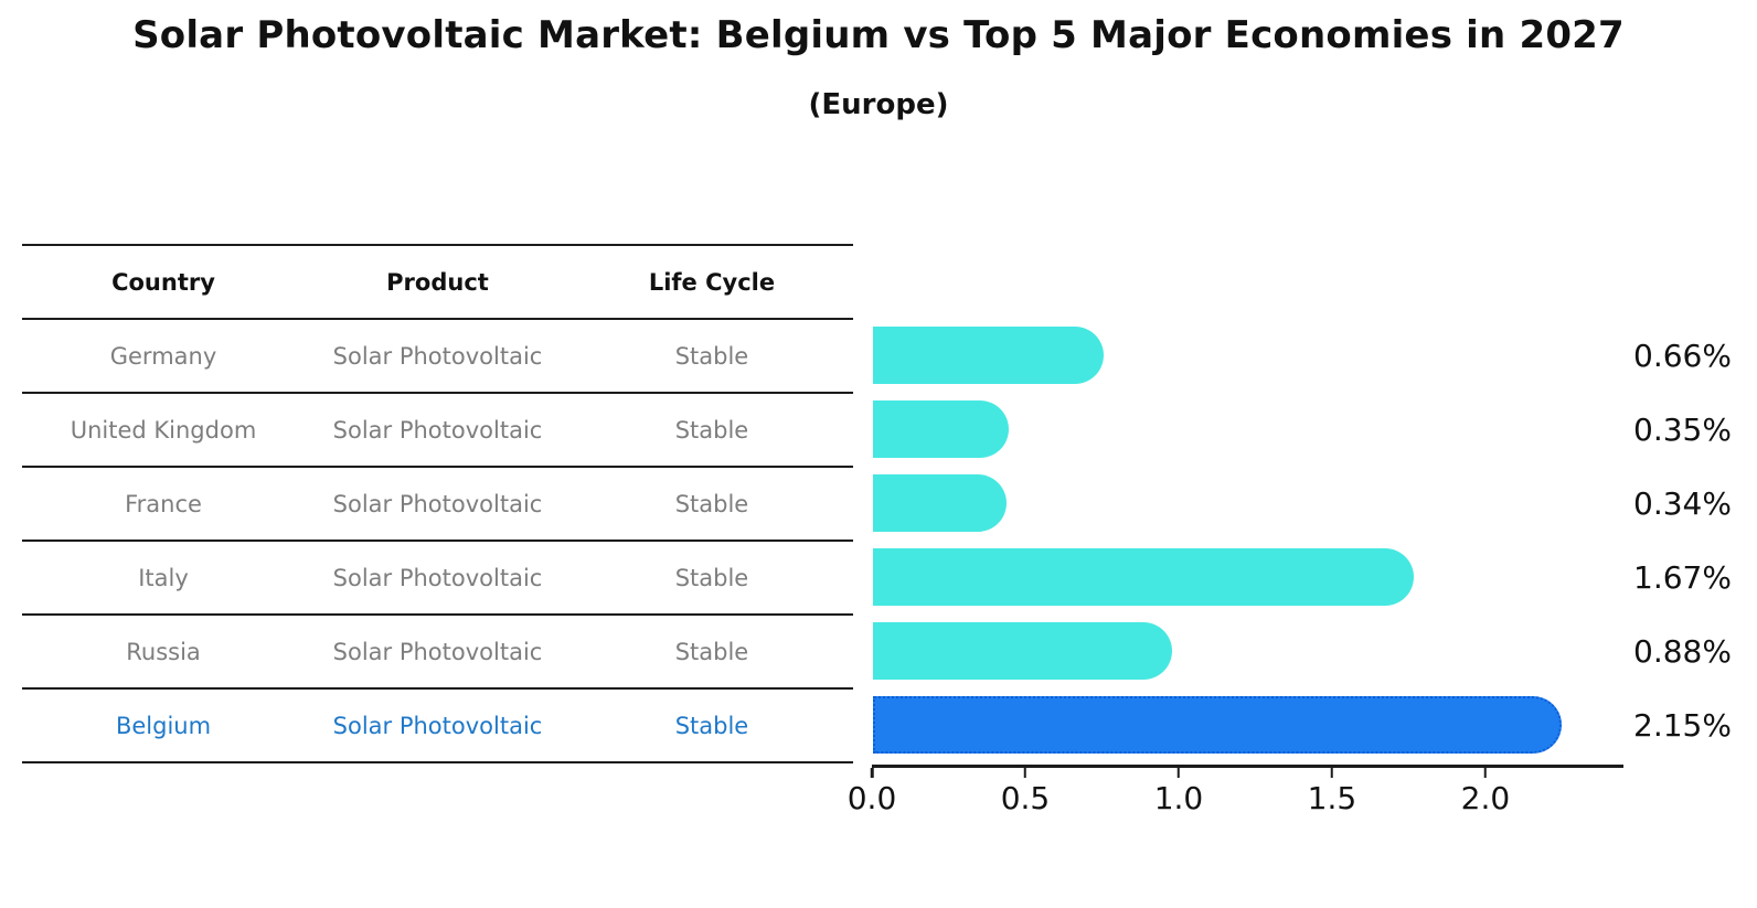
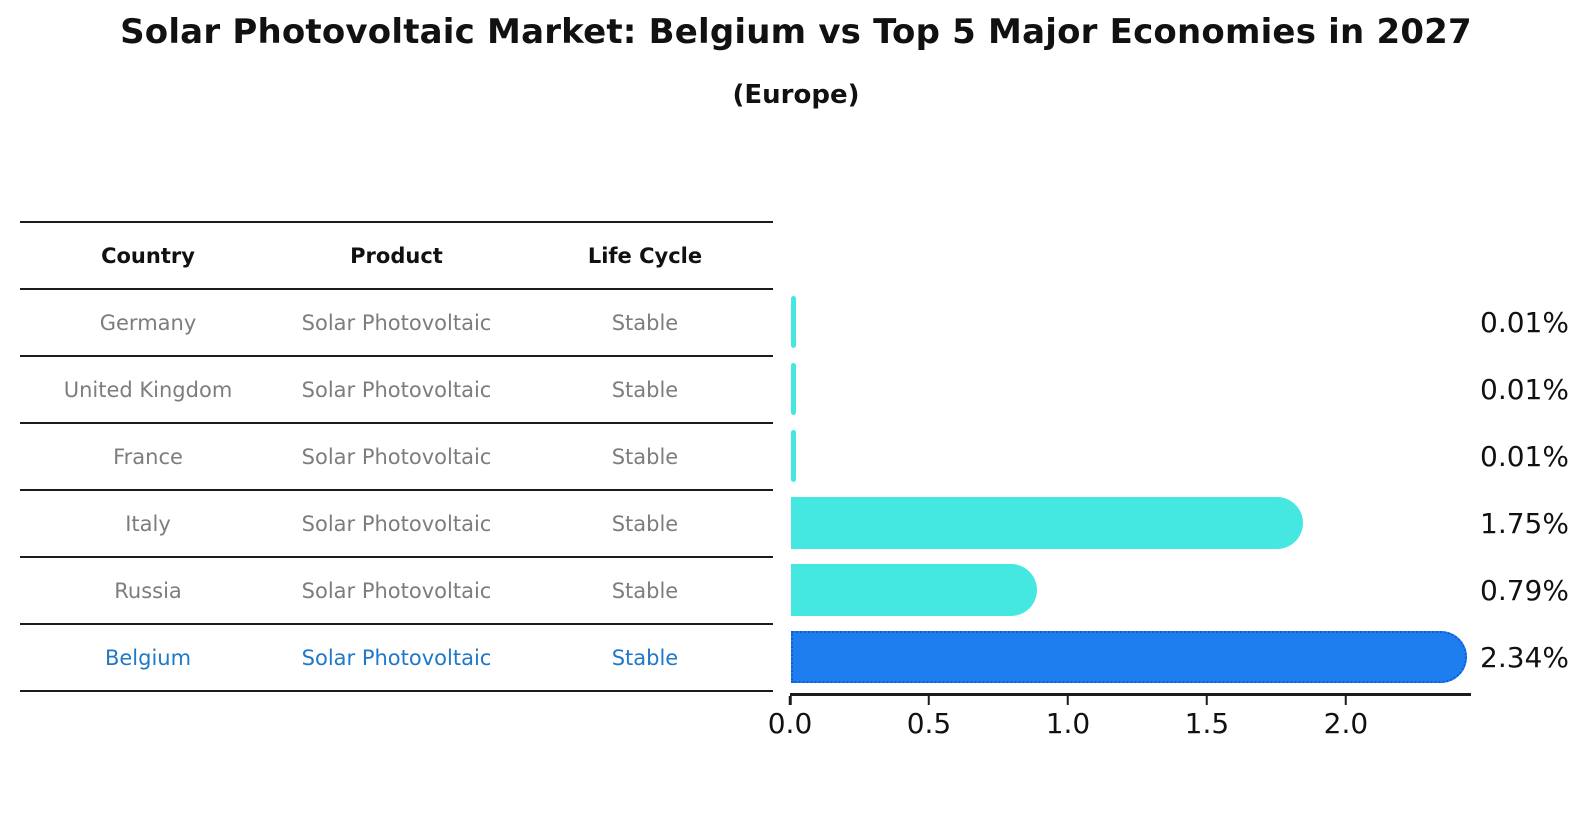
Germany: 0.66% -> 0.01%
United Kingdom: 0.35% -> 0.01%
France: 0.34% -> 0.01%
Italy: 1.67% -> 1.75%
Russia: 0.88% -> 0.79%
Belgium: 2.15% -> 2.34%
